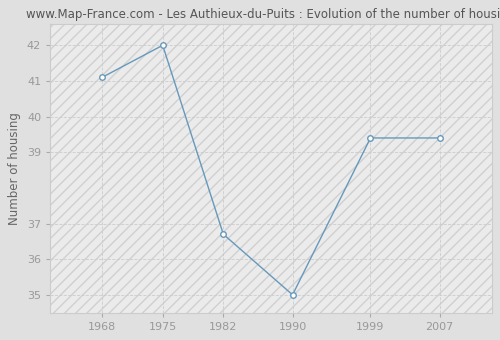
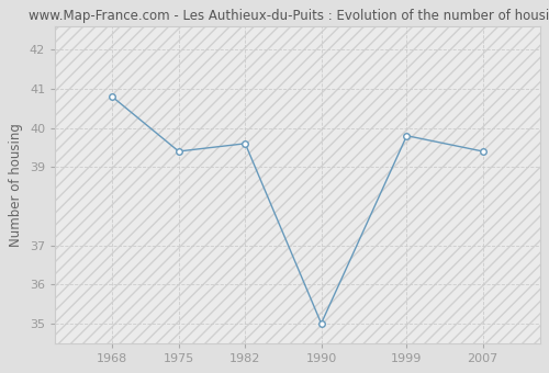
1968: 41.1 -> 40.8
1975: 42.0 -> 39.4
1982: 36.7 -> 39.6
1999: 39.4 -> 39.8
